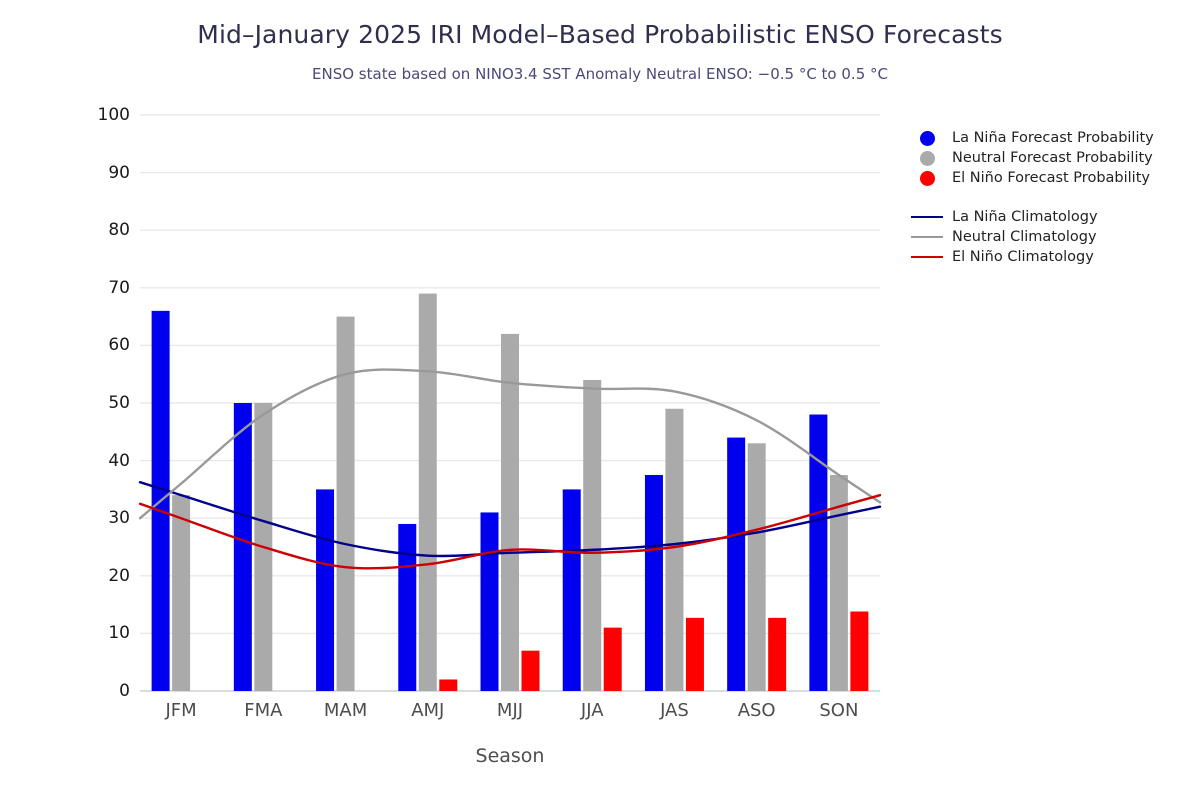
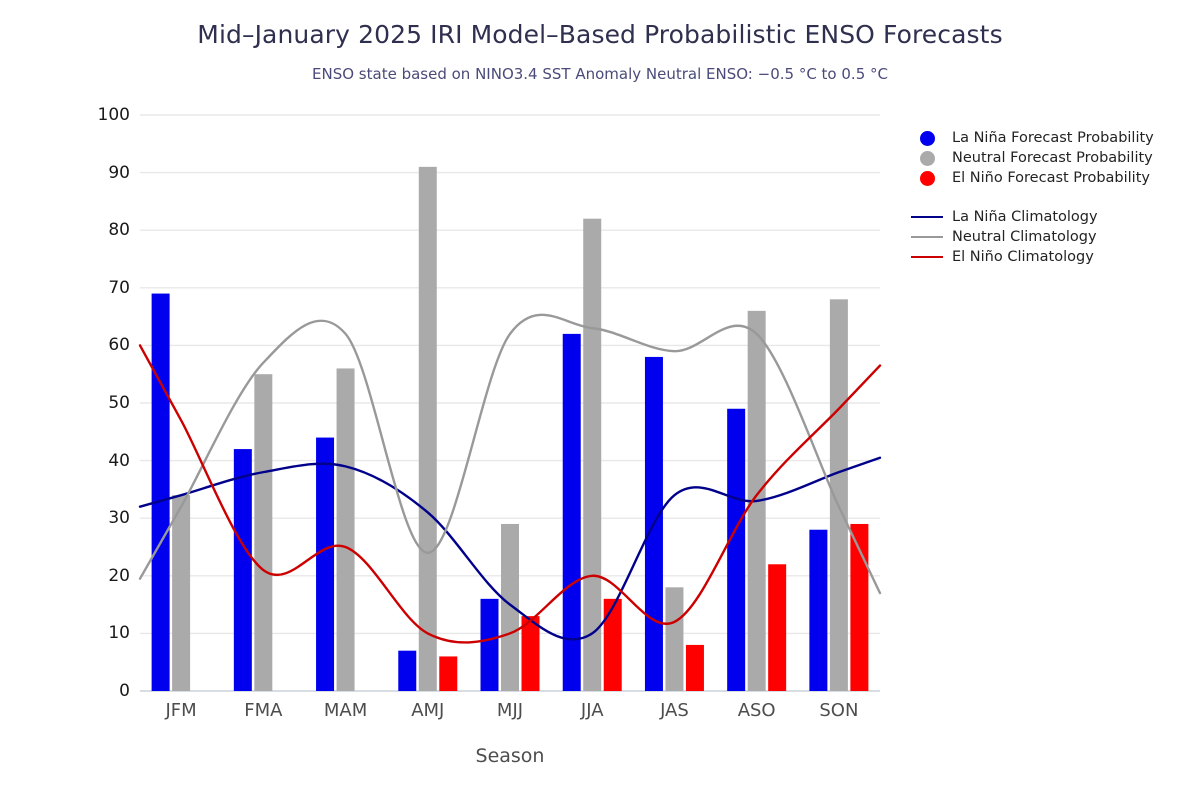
La Niña Forecast Probability/JFM: 66 -> 69
Neutral Climatology/JFM: 36 -> 32
El Niño Climatology/JFM: 30 -> 47
La Niña Forecast Probability/FMA: 50 -> 42
Neutral Forecast Probability/FMA: 50 -> 55
La Niña Climatology/FMA: 30 -> 38
Neutral Climatology/FMA: 48 -> 57
El Niño Climatology/FMA: 25 -> 21
La Niña Forecast Probability/MAM: 35 -> 44
Neutral Forecast Probability/MAM: 65 -> 56
La Niña Climatology/MAM: 26 -> 39
Neutral Climatology/MAM: 55 -> 62
El Niño Climatology/MAM: 22 -> 25
La Niña Forecast Probability/AMJ: 29 -> 7
Neutral Forecast Probability/AMJ: 69 -> 91
El Niño Forecast Probability/AMJ: 2 -> 6
La Niña Climatology/AMJ: 24 -> 31
Neutral Climatology/AMJ: 56 -> 24
El Niño Climatology/AMJ: 22 -> 10
La Niña Forecast Probability/MJJ: 31 -> 16
Neutral Forecast Probability/MJJ: 62 -> 29
El Niño Forecast Probability/MJJ: 7 -> 13
La Niña Climatology/MJJ: 24 -> 15
Neutral Climatology/MJJ: 54 -> 62
El Niño Climatology/MJJ: 24 -> 10
La Niña Forecast Probability/JJA: 35 -> 62
Neutral Forecast Probability/JJA: 54 -> 82
El Niño Forecast Probability/JJA: 11 -> 16
La Niña Climatology/JJA: 24 -> 10
Neutral Climatology/JJA: 52 -> 63
El Niño Climatology/JJA: 24 -> 20
La Niña Forecast Probability/JAS: 38 -> 58
Neutral Forecast Probability/JAS: 49 -> 18
El Niño Forecast Probability/JAS: 13 -> 8
La Niña Climatology/JAS: 26 -> 34
Neutral Climatology/JAS: 52 -> 59
El Niño Climatology/JAS: 25 -> 12
La Niña Forecast Probability/ASO: 44 -> 49
Neutral Forecast Probability/ASO: 43 -> 66
El Niño Forecast Probability/ASO: 13 -> 22
La Niña Climatology/ASO: 28 -> 33
Neutral Climatology/ASO: 47 -> 62
El Niño Climatology/ASO: 28 -> 34
La Niña Forecast Probability/SON: 48 -> 28
Neutral Forecast Probability/SON: 38 -> 68
El Niño Forecast Probability/SON: 14 -> 29
La Niña Climatology/SON: 30 -> 38
Neutral Climatology/SON: 38 -> 32
El Niño Climatology/SON: 32 -> 49
